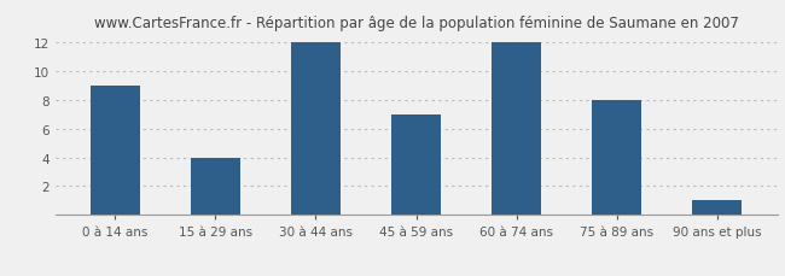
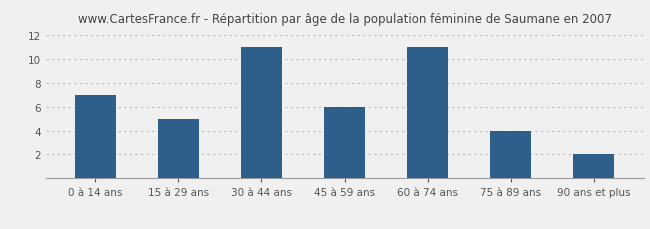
0 à 14 ans: 9 -> 7
15 à 29 ans: 4 -> 5
30 à 44 ans: 12 -> 11
45 à 59 ans: 7 -> 6
60 à 74 ans: 12 -> 11
75 à 89 ans: 8 -> 4
90 ans et plus: 1 -> 2
